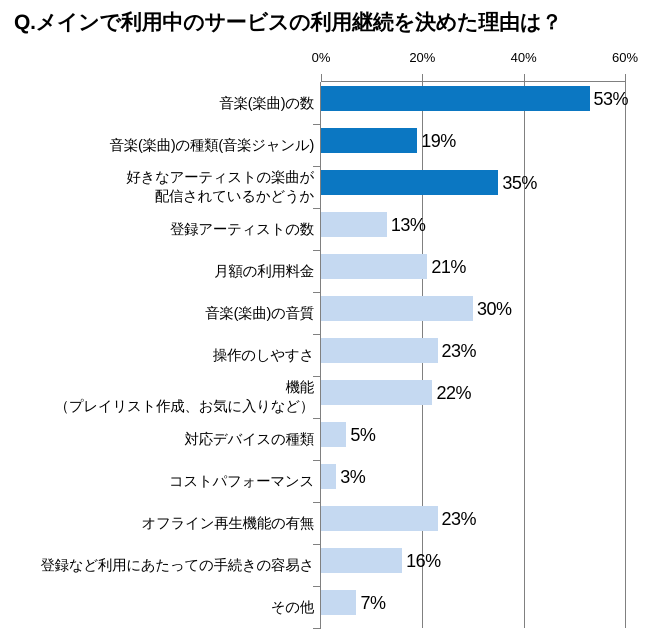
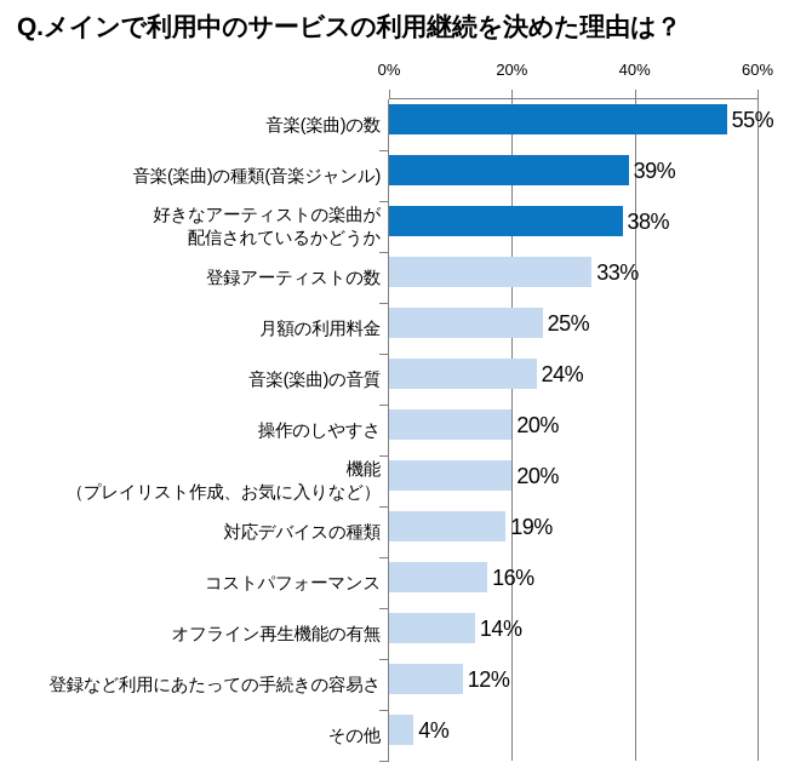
音楽(楽曲)の数: 53% -> 55%
音楽(楽曲)の種類(音楽ジャンル): 19% -> 39%
好きなアーティストの楽曲が 配信されているかどうか: 35% -> 38%
登録アーティストの数: 13% -> 33%
月額の利用料金: 21% -> 25%
音楽(楽曲)の音質: 30% -> 24%
操作のしやすさ: 23% -> 20%
機能 （プレイリスト作成、お気に入りなど）: 22% -> 20%
対応デバイスの種類: 5% -> 19%
コストパフォーマンス: 3% -> 16%
オフライン再生機能の有無: 23% -> 14%
登録など利用にあたっての手続きの容易さ: 16% -> 12%
その他: 7% -> 4%
